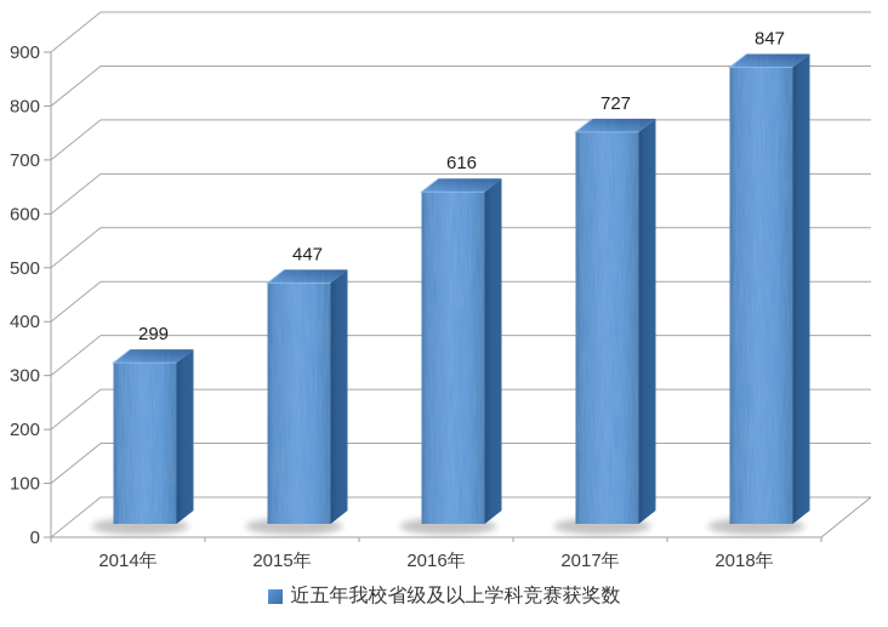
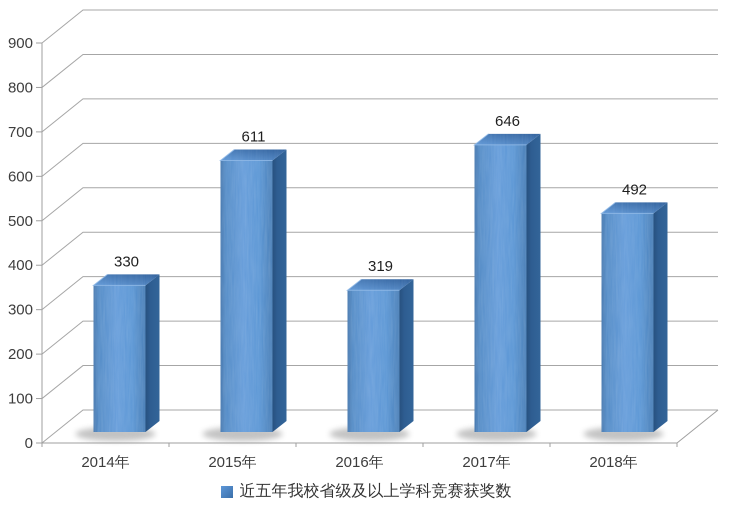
2014年: 299 -> 330
2015年: 447 -> 611
2016年: 616 -> 319
2017年: 727 -> 646
2018年: 847 -> 492
